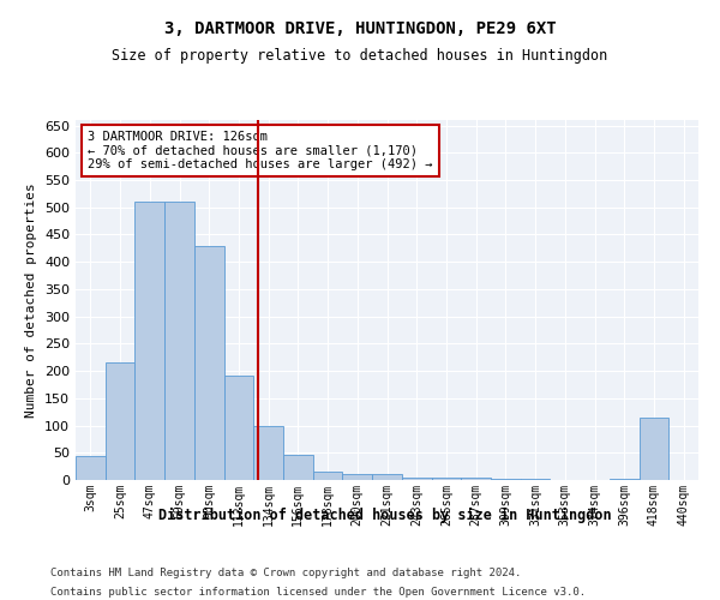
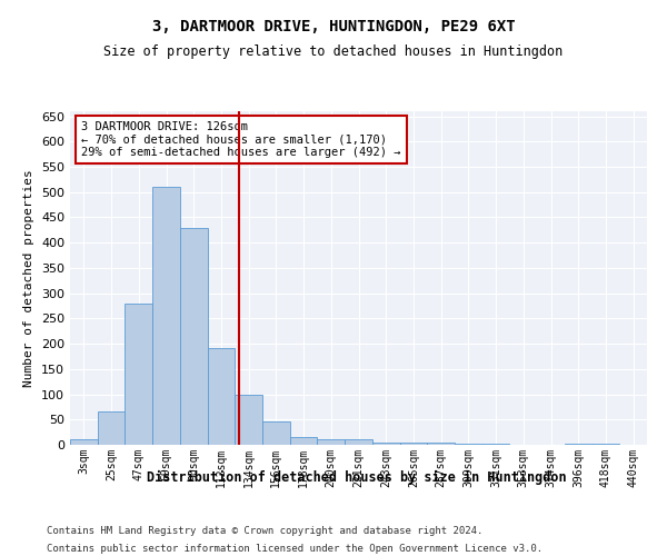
3sqm: 45 -> 10
25sqm: 215 -> 65
47sqm: 510 -> 280
418sqm: 115 -> 2
